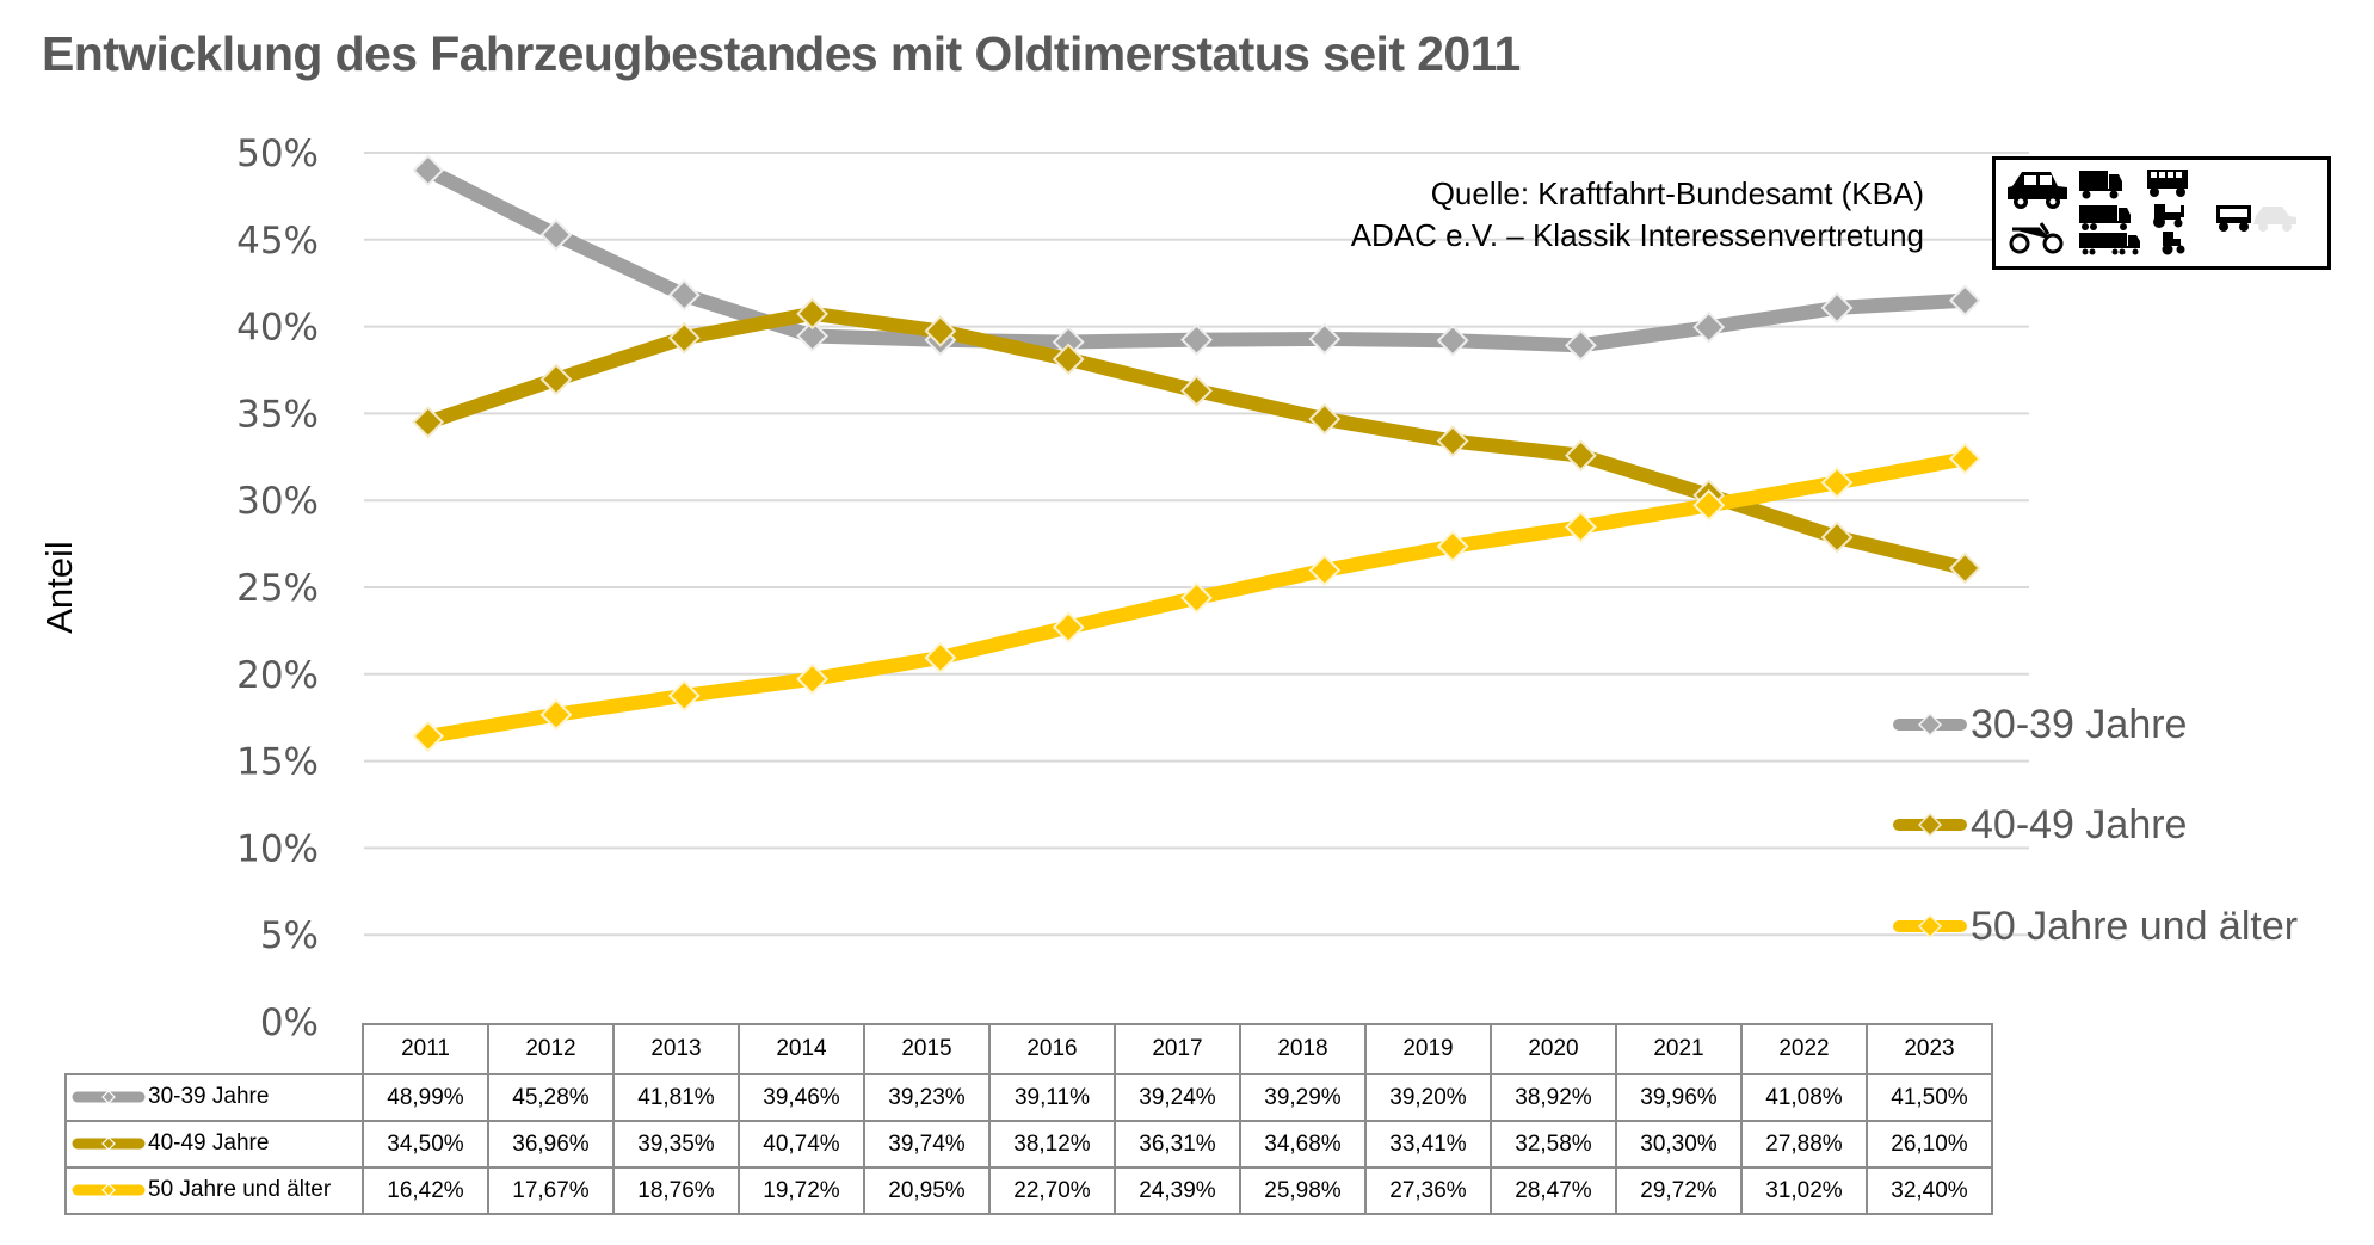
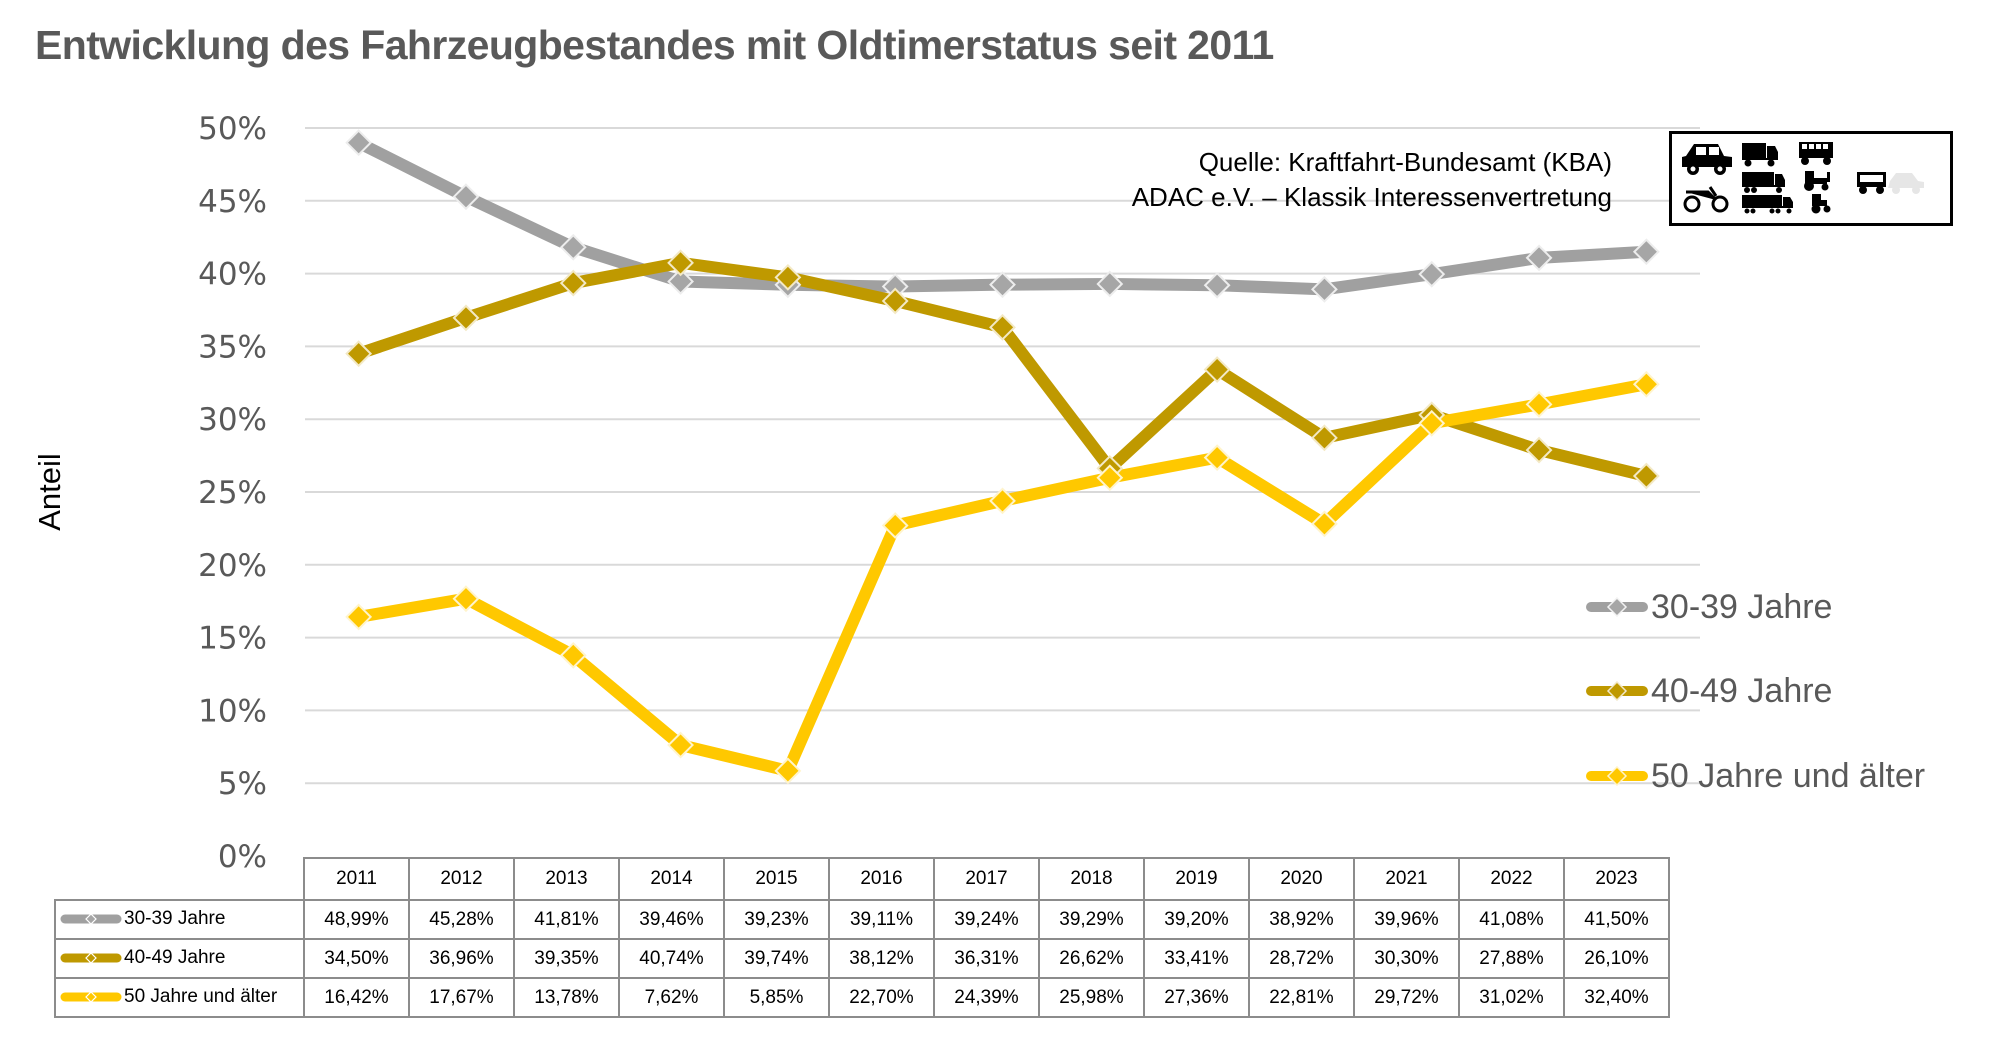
50 Jahre und älter/2013: 18,76% -> 13,78%
50 Jahre und älter/2014: 19,72% -> 7,62%
50 Jahre und älter/2015: 20,95% -> 5,85%
40-49 Jahre/2018: 34,68% -> 26,62%
40-49 Jahre/2020: 32,58% -> 28,72%
50 Jahre und älter/2020: 28,47% -> 22,81%
